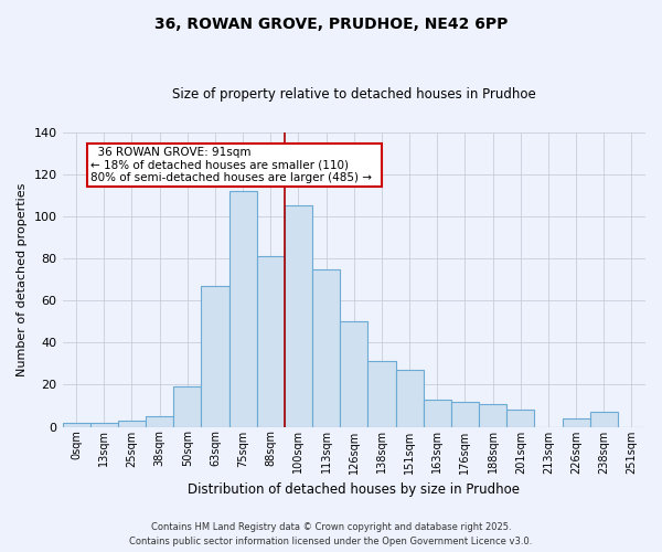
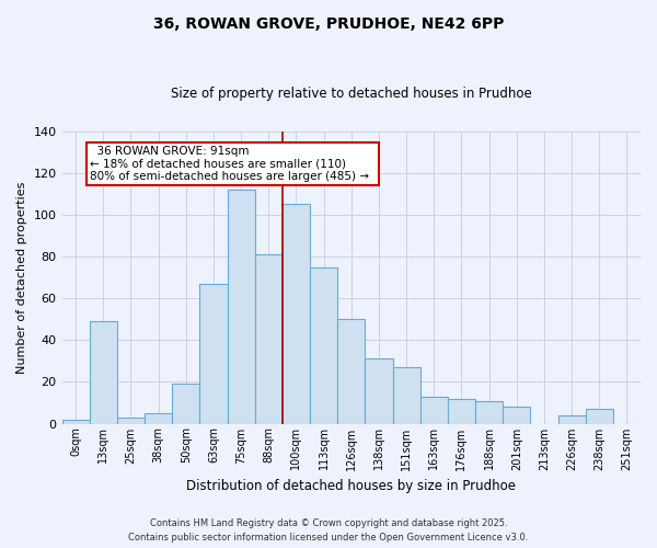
13sqm: 2 -> 49
